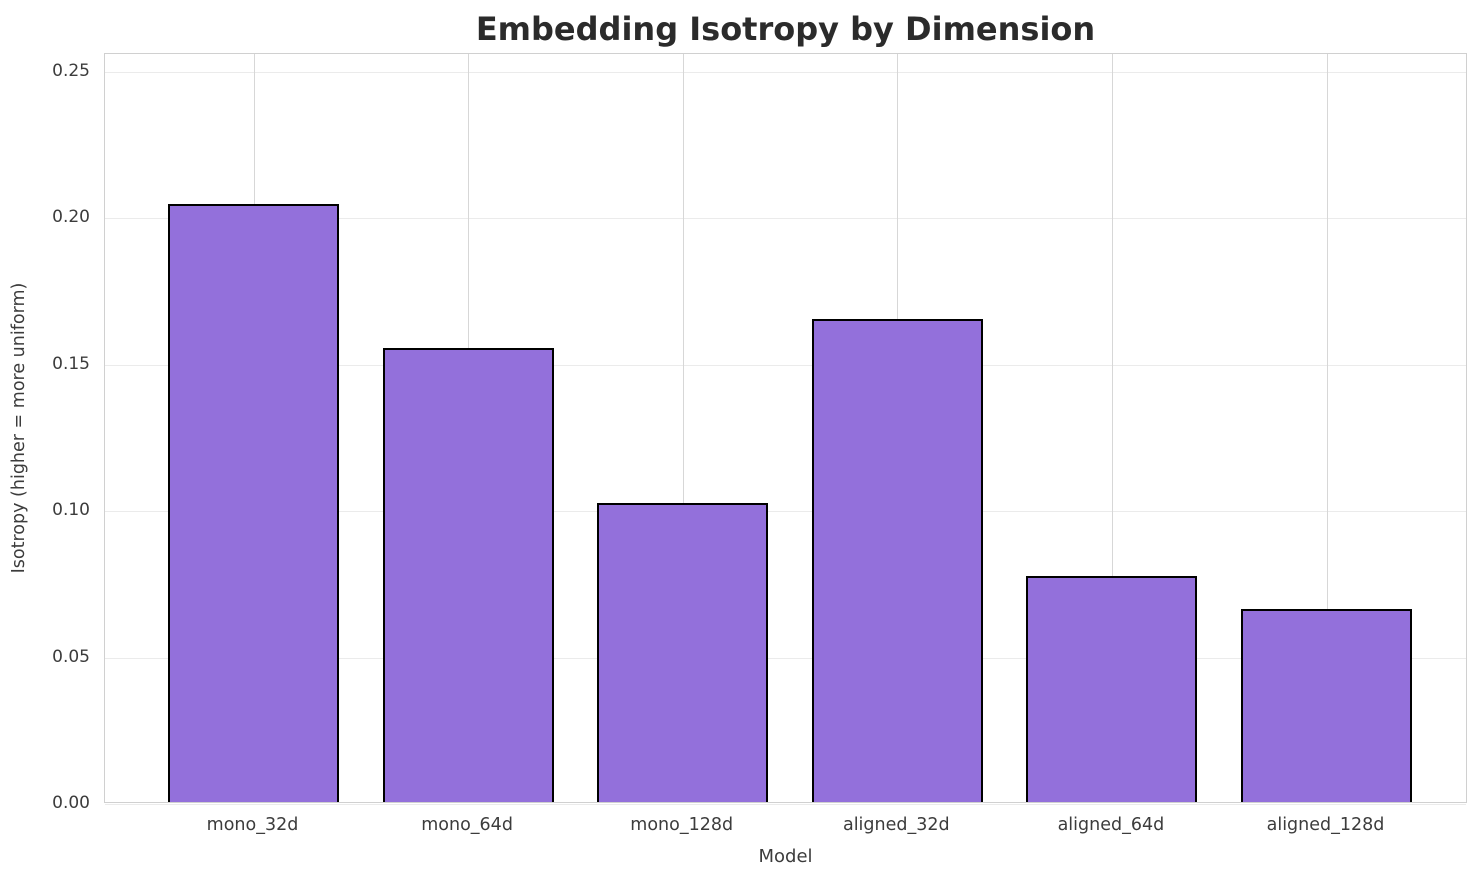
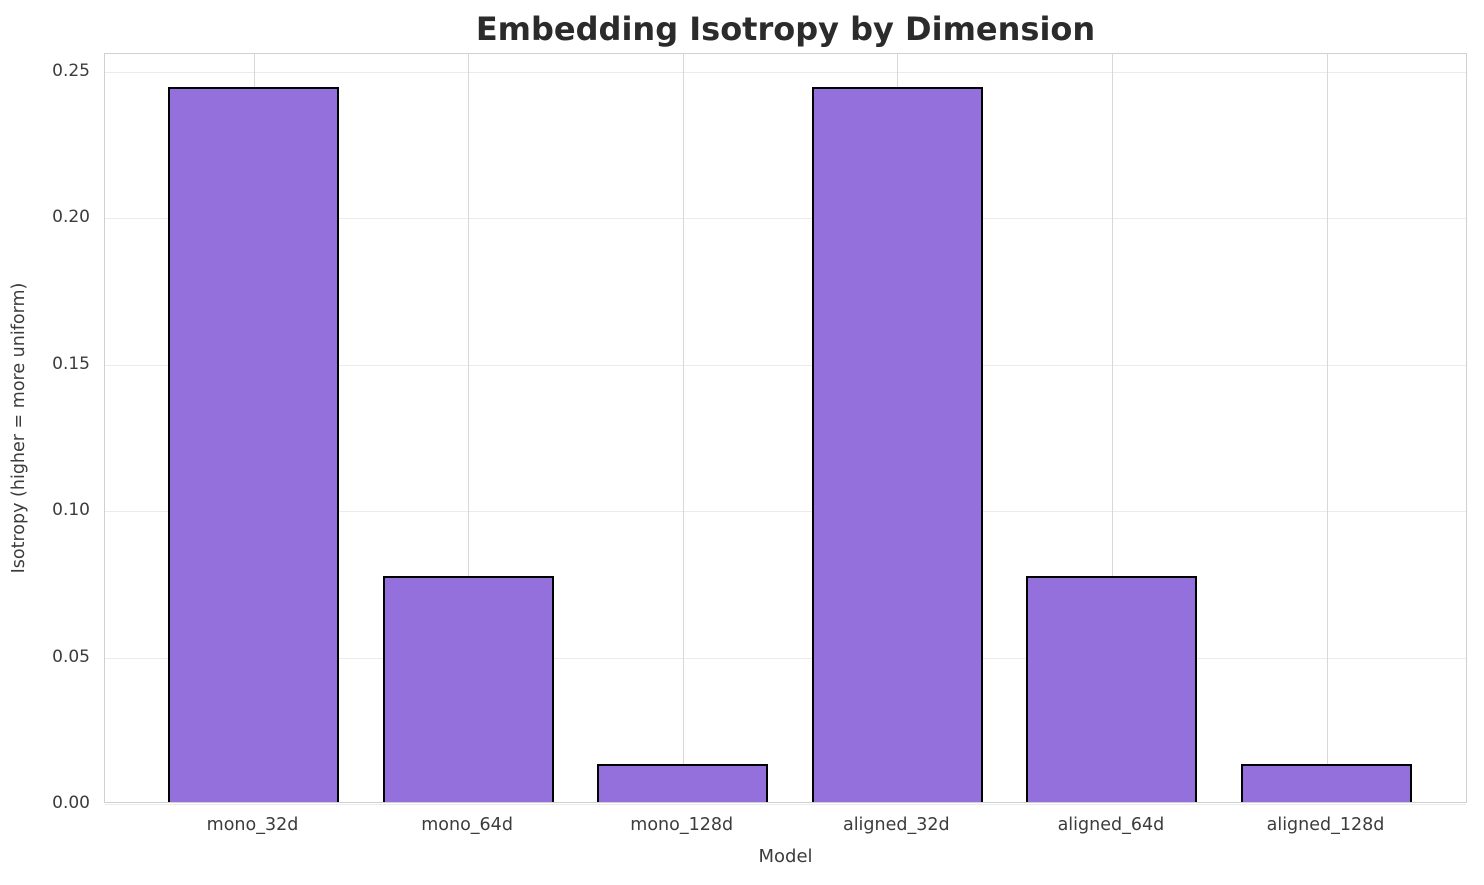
mono_32d: 0.204 -> 0.244
mono_64d: 0.155 -> 0.077
mono_128d: 0.102 -> 0.013
aligned_32d: 0.165 -> 0.244
aligned_128d: 0.066 -> 0.013
